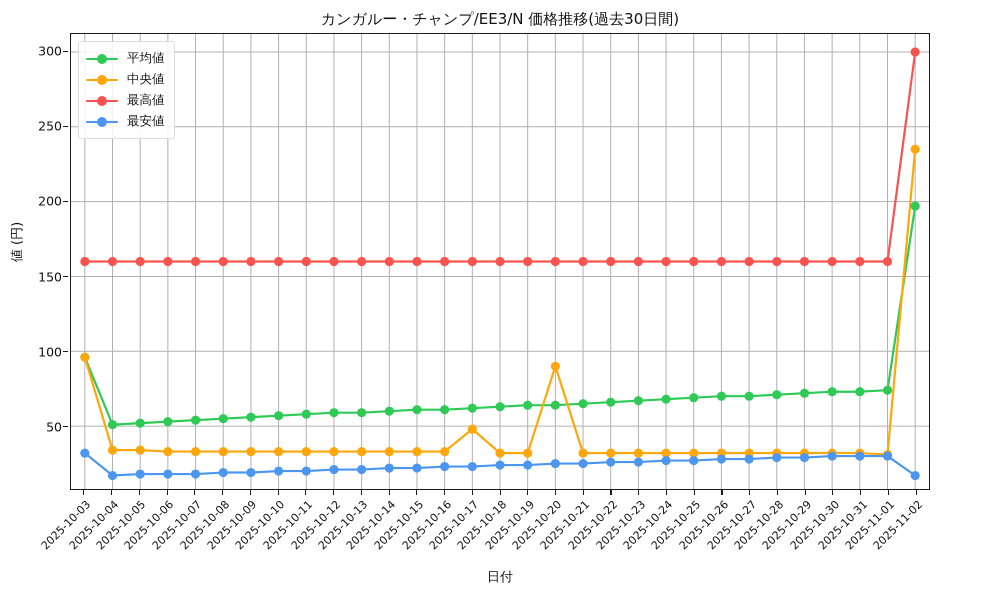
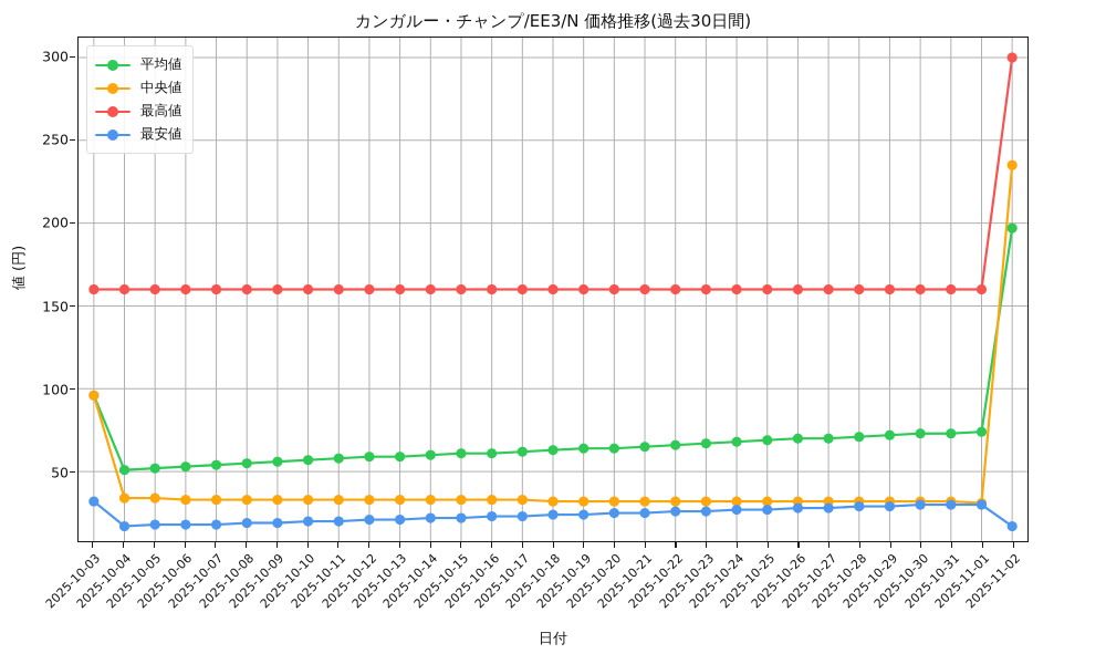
中央値/2025-10-17: 48 -> 33
中央値/2025-10-20: 90 -> 32
